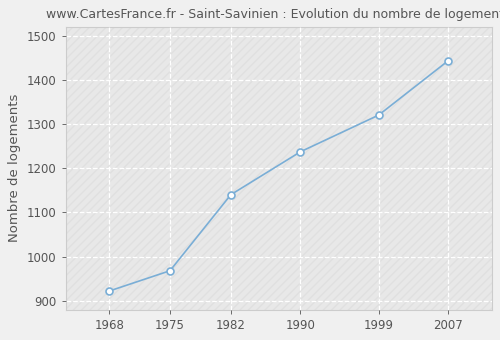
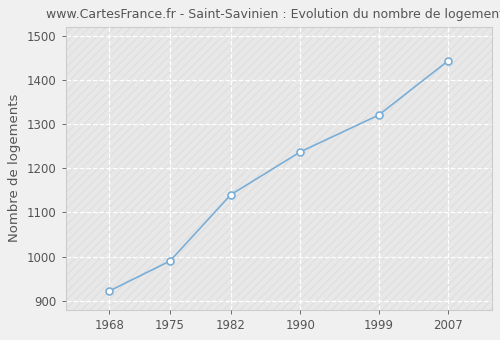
1975: 968 -> 990
